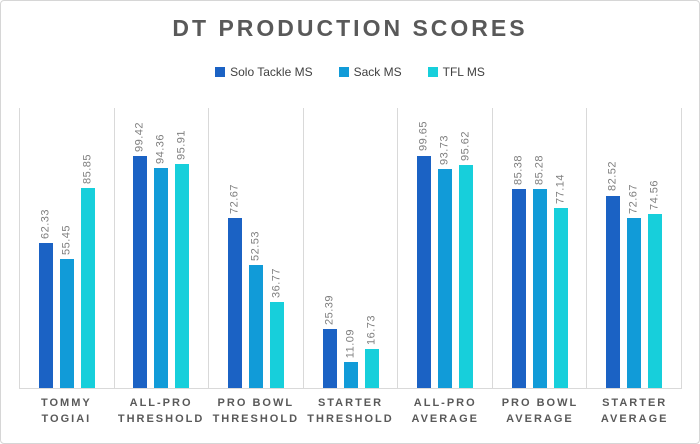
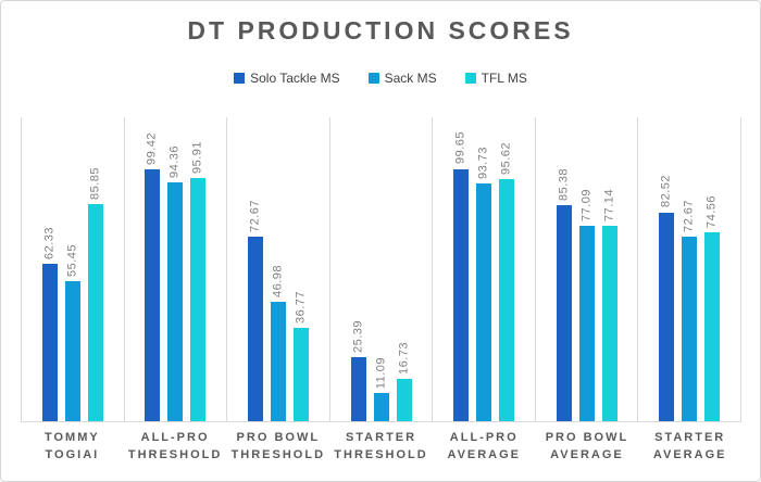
Sack MS/PRO BOWL THRESHOLD: 52.53 -> 46.98
Sack MS/PRO BOWL AVERAGE: 85.28 -> 77.09
